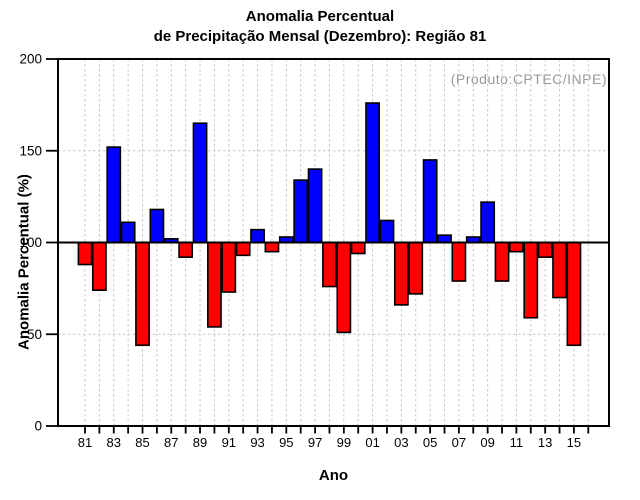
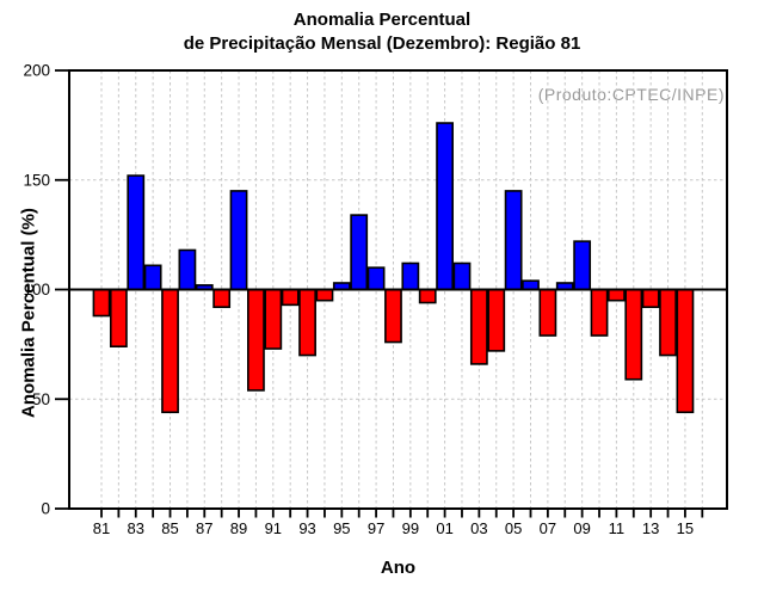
89: 165 -> 145
93: 107 -> 70
97: 140 -> 110
99: 51 -> 112
